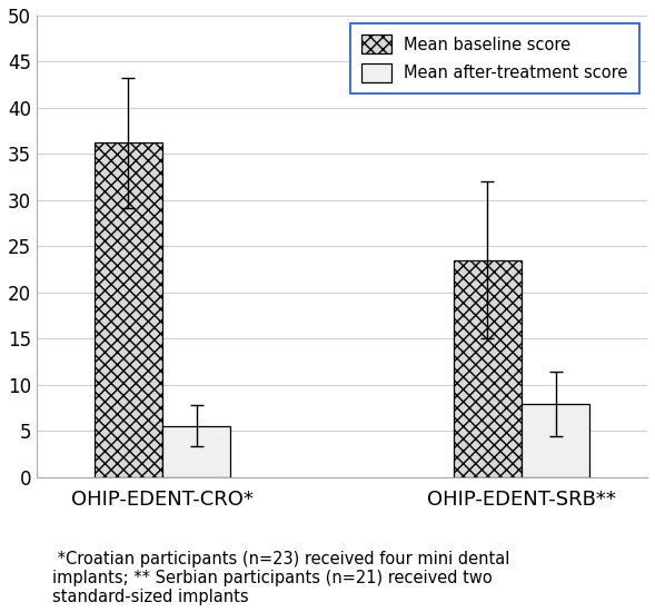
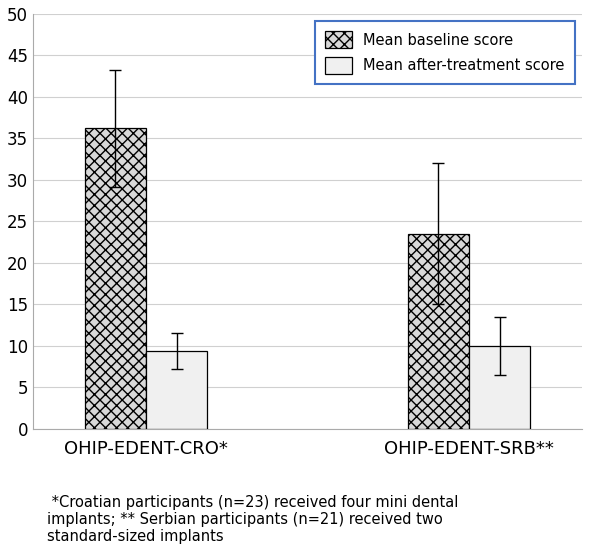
Mean after-treatment score/OHIP-EDENT-CRO*: 5.6 -> 9.4
Mean after-treatment score/OHIP-EDENT-SRB**: 8.0 -> 10.0
